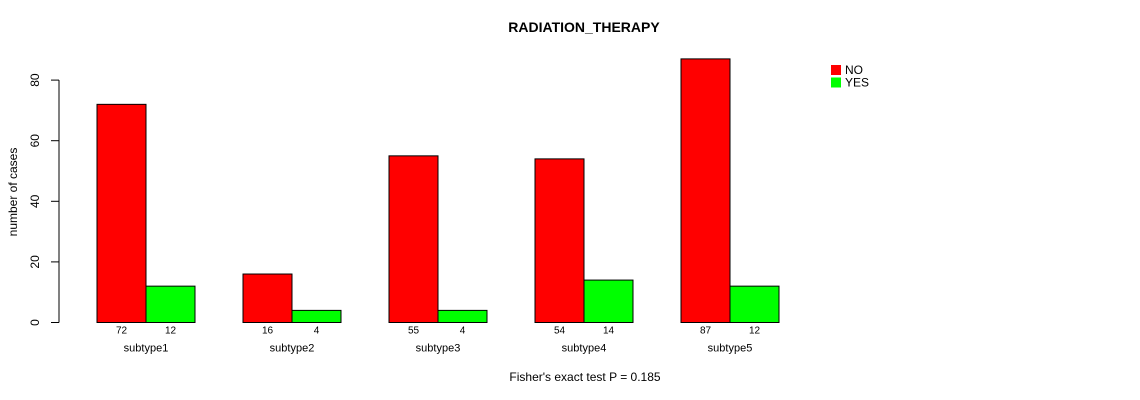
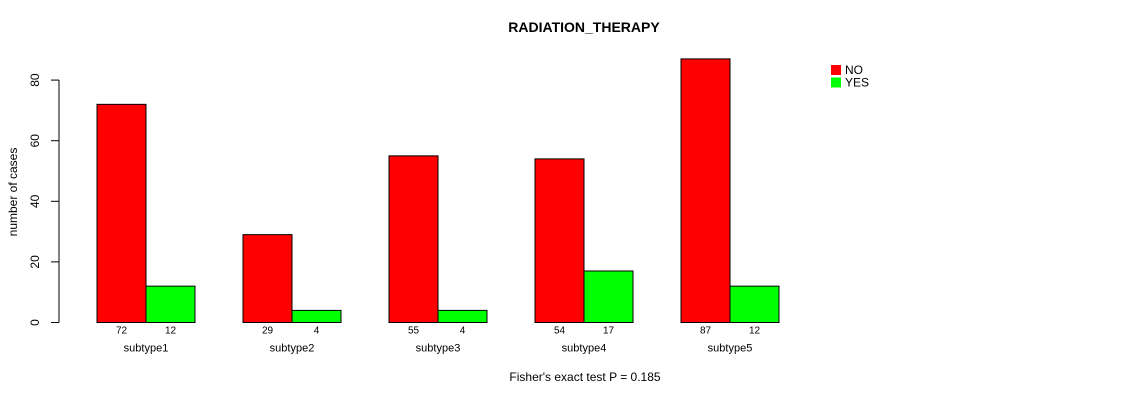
NO/subtype2: 16 -> 29
YES/subtype4: 14 -> 17
